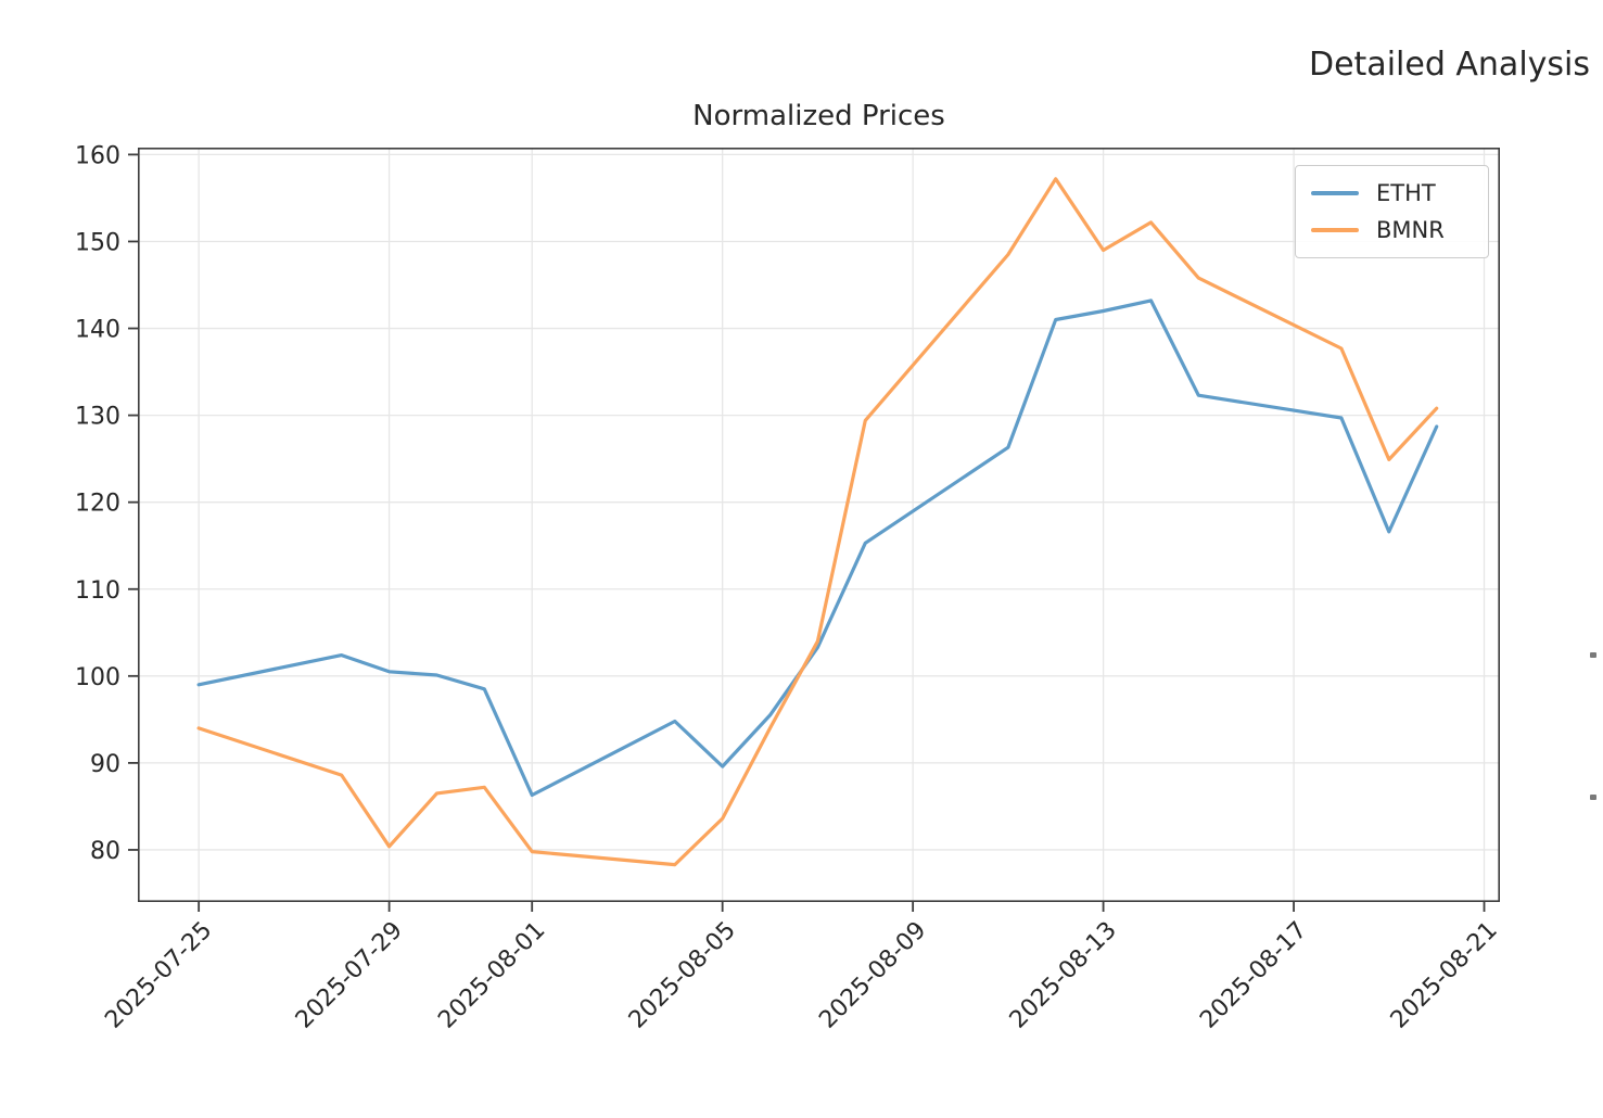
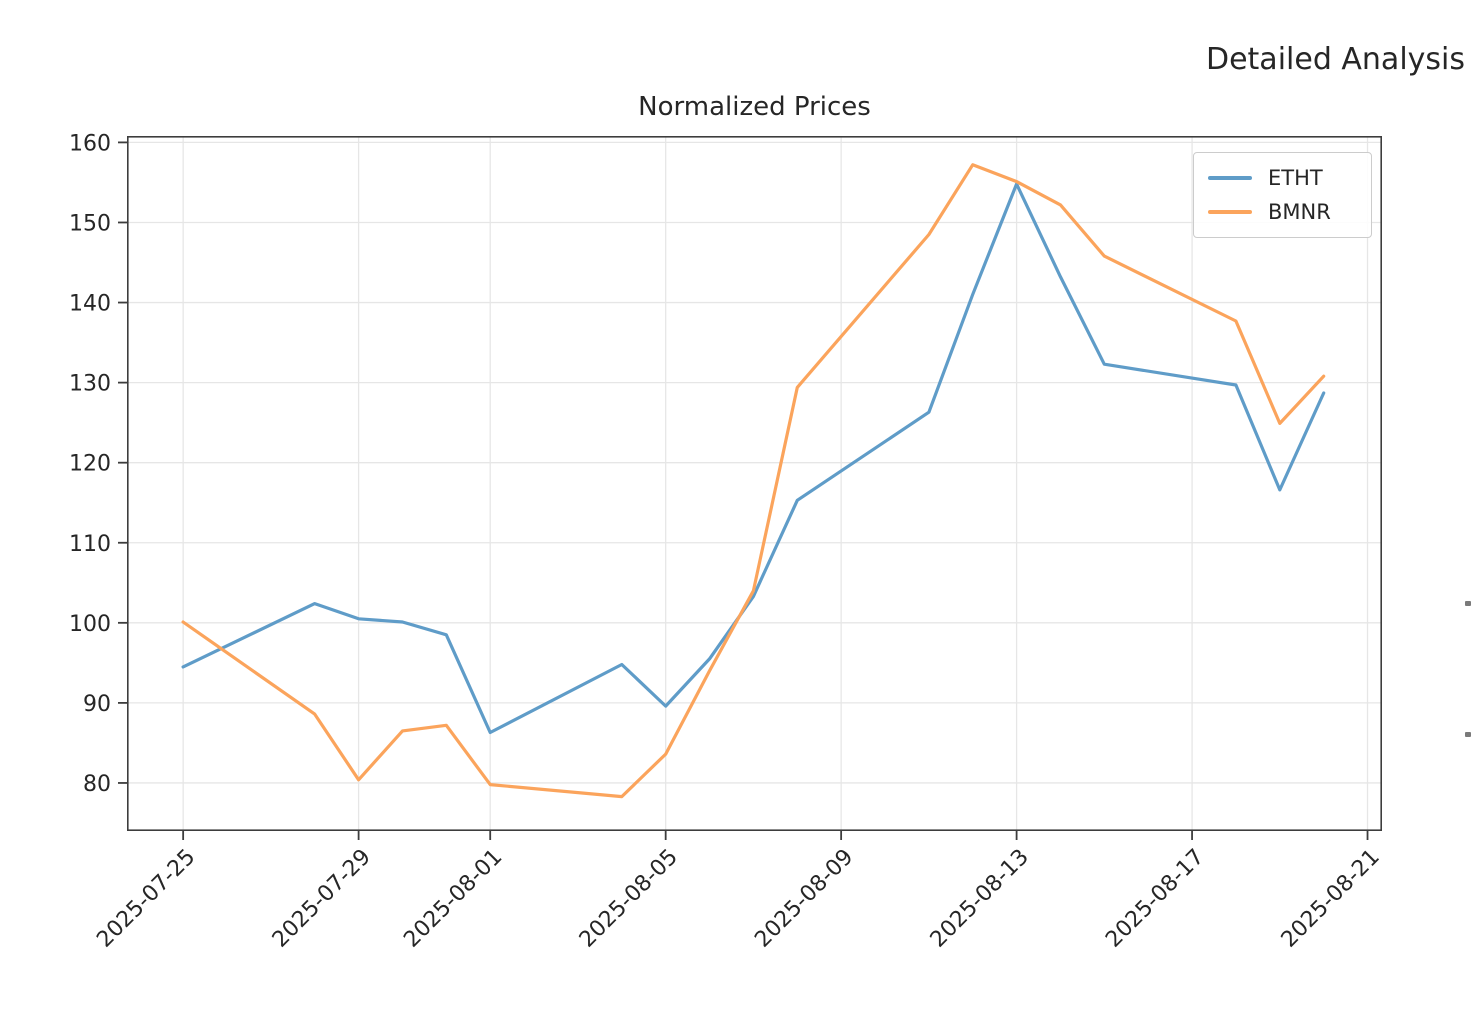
ETHT/2025-07-25: 99 -> 94
BMNR/2025-07-25: 94 -> 100
ETHT/2025-08-13: 142 -> 155
BMNR/2025-08-13: 149 -> 155
